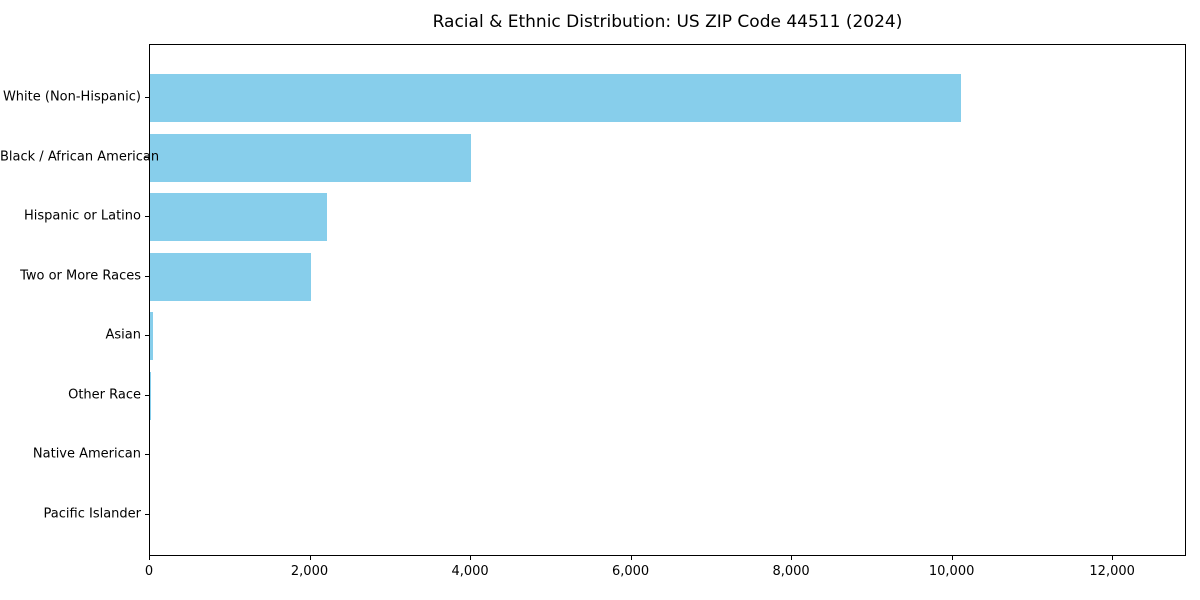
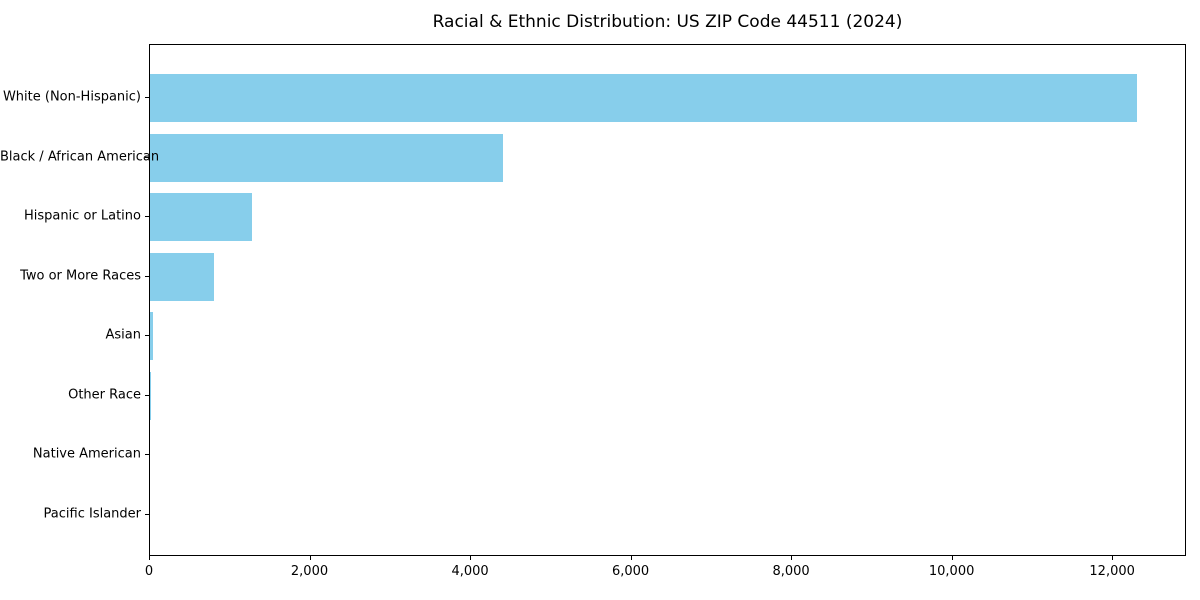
White (Non-Hispanic): 10100 -> 12300
Black / African American: 4000 -> 4400
Hispanic or Latino: 2200 -> 1300
Two or More Races: 2000 -> 800
